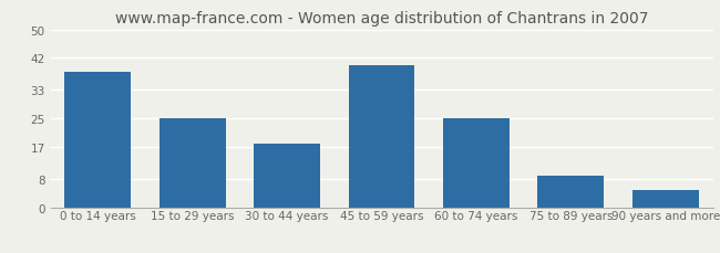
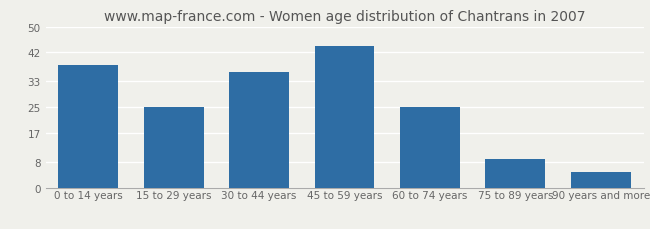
30 to 44 years: 18 -> 36
45 to 59 years: 40 -> 44
